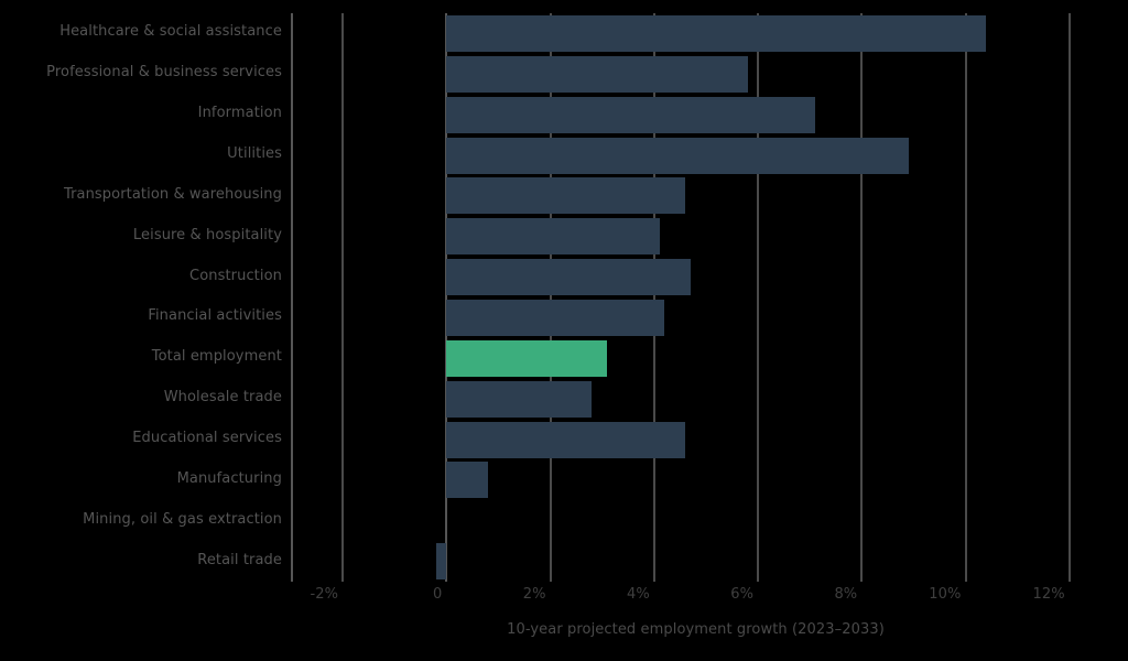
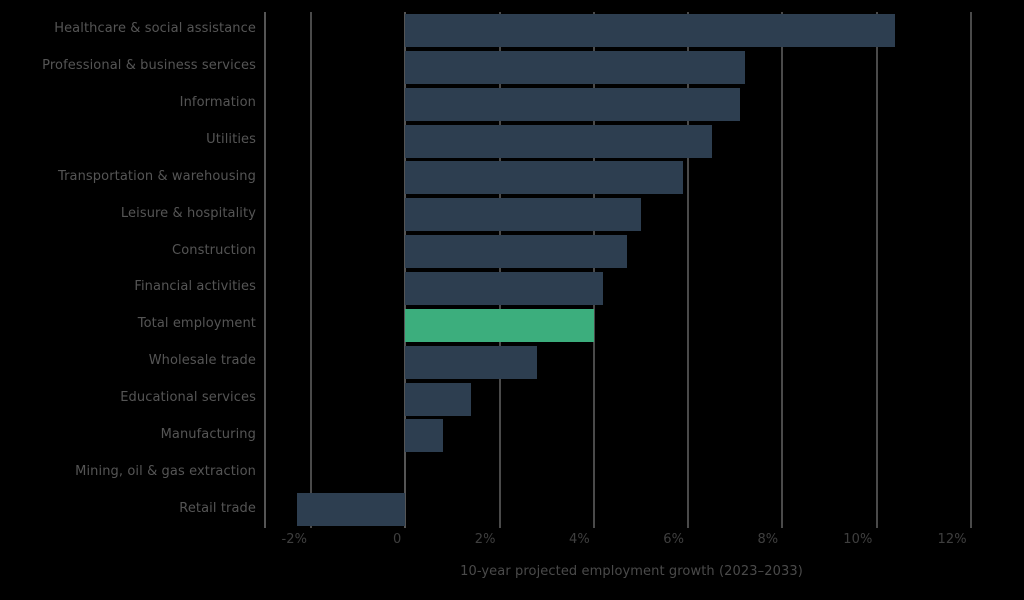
Professional & business services: 5.8% -> 7.2%
Utilities: 8.9% -> 6.5%
Transportation & warehousing: 4.6% -> 5.9%
Leisure & hospitality: 4.1% -> 5.0%
Total employment: 3.1% -> 4.0%
Educational services: 4.6% -> 1.4%
Retail trade: -0.2% -> -2.3%
